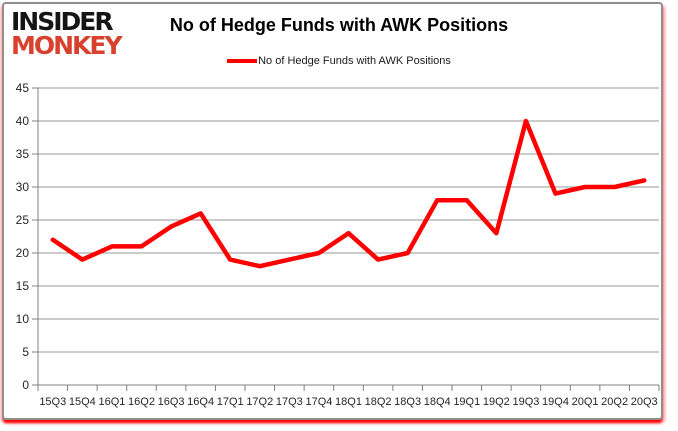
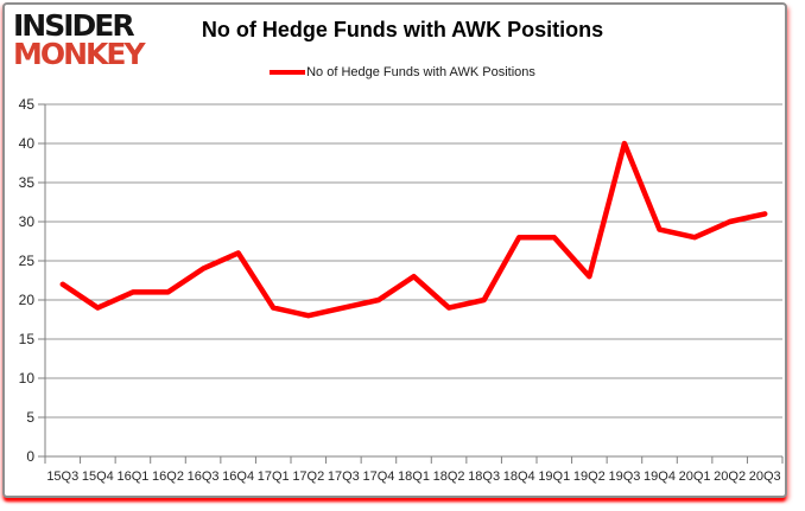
20Q1: 30 -> 28
